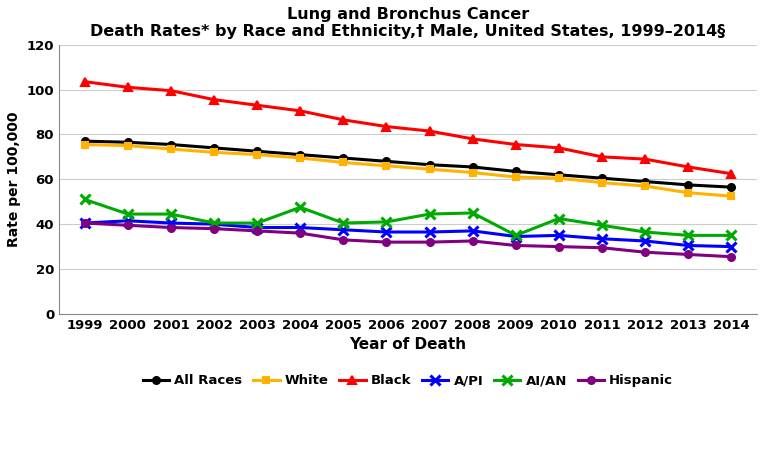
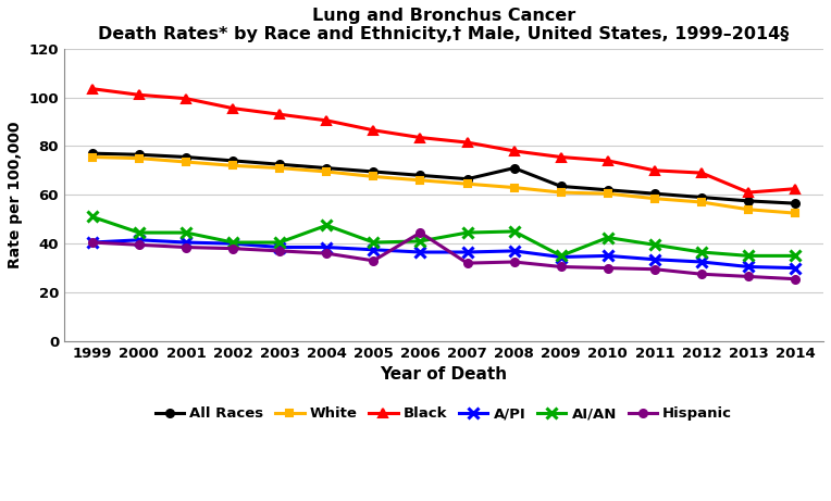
Hispanic/2006: 32.0 -> 44.5
All Races/2008: 65.5 -> 71.0
Black/2013: 65.5 -> 61.0
